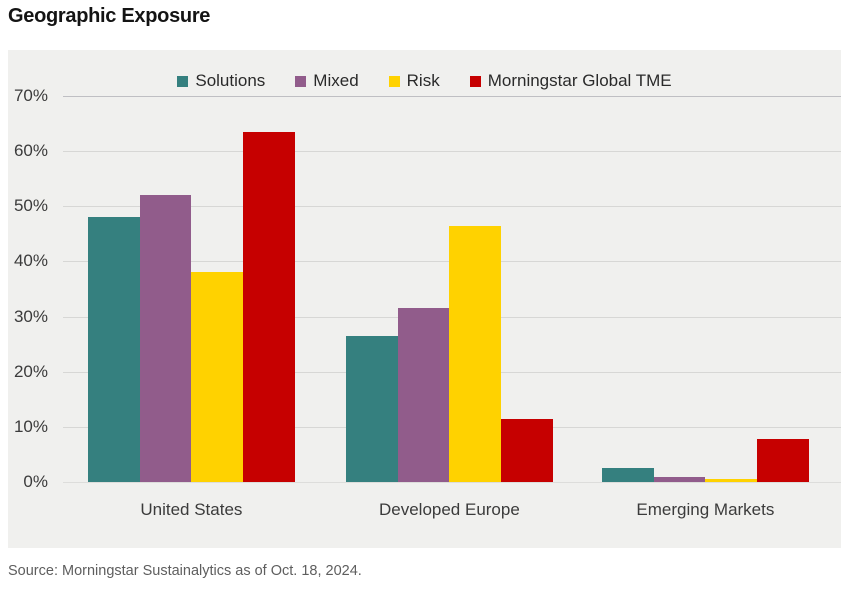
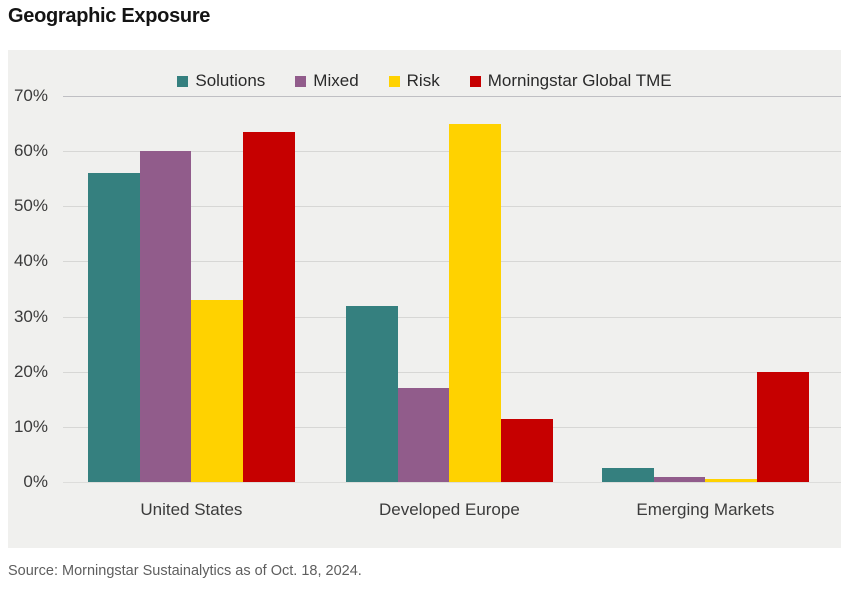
Solutions/United States: 48% -> 56%
Mixed/United States: 52% -> 60%
Risk/United States: 38% -> 33%
Solutions/Developed Europe: 26% -> 32%
Mixed/Developed Europe: 32% -> 17%
Risk/Developed Europe: 46% -> 65%
Morningstar Global TME/Emerging Markets: 8% -> 20%
